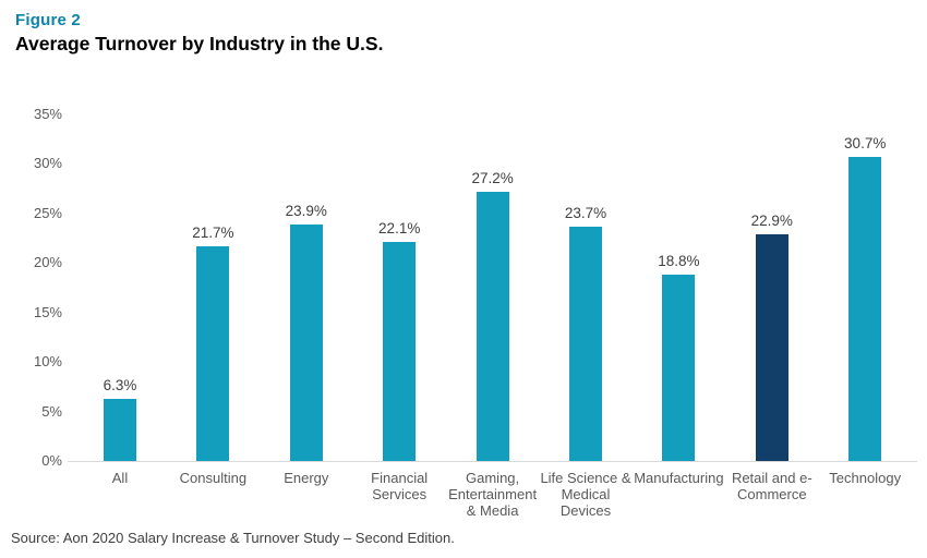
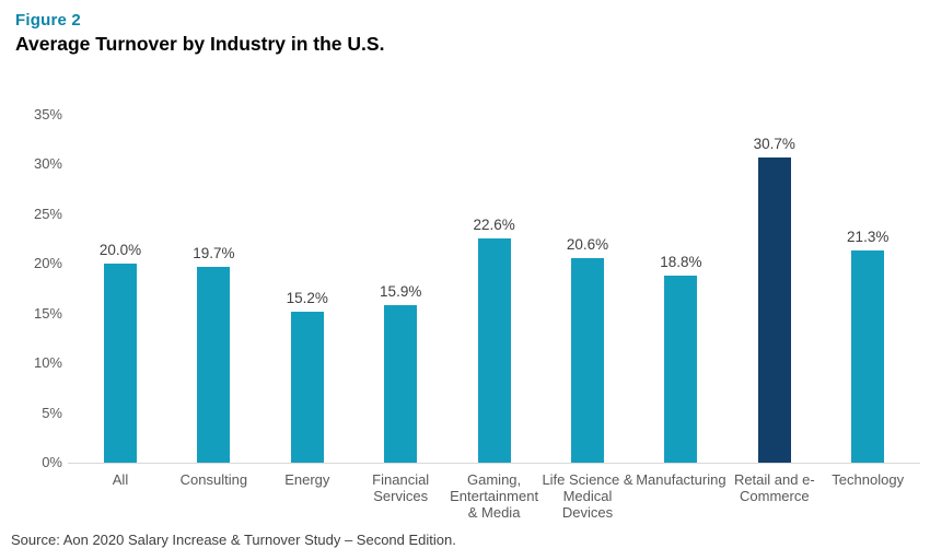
All: 6.3% -> 20.0%
Consulting: 21.7% -> 19.7%
Energy: 23.9% -> 15.2%
Financial Services: 22.1% -> 15.9%
Gaming, Entertainment & Media: 27.2% -> 22.6%
Life Science & Medical Devices: 23.7% -> 20.6%
Retail and e-Commerce: 22.9% -> 30.7%
Technology: 30.7% -> 21.3%
